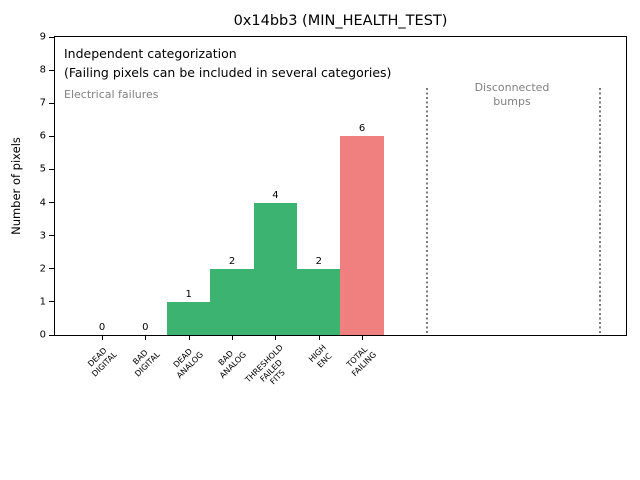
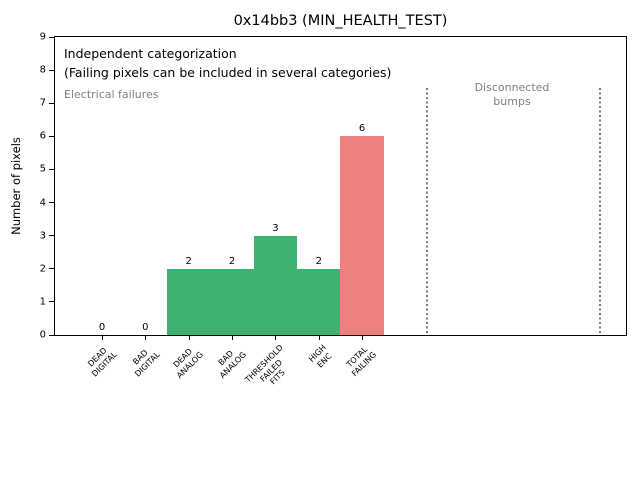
DEAD ANALOG: 1 -> 2
THRESHOLD FAILED FITS: 4 -> 3
